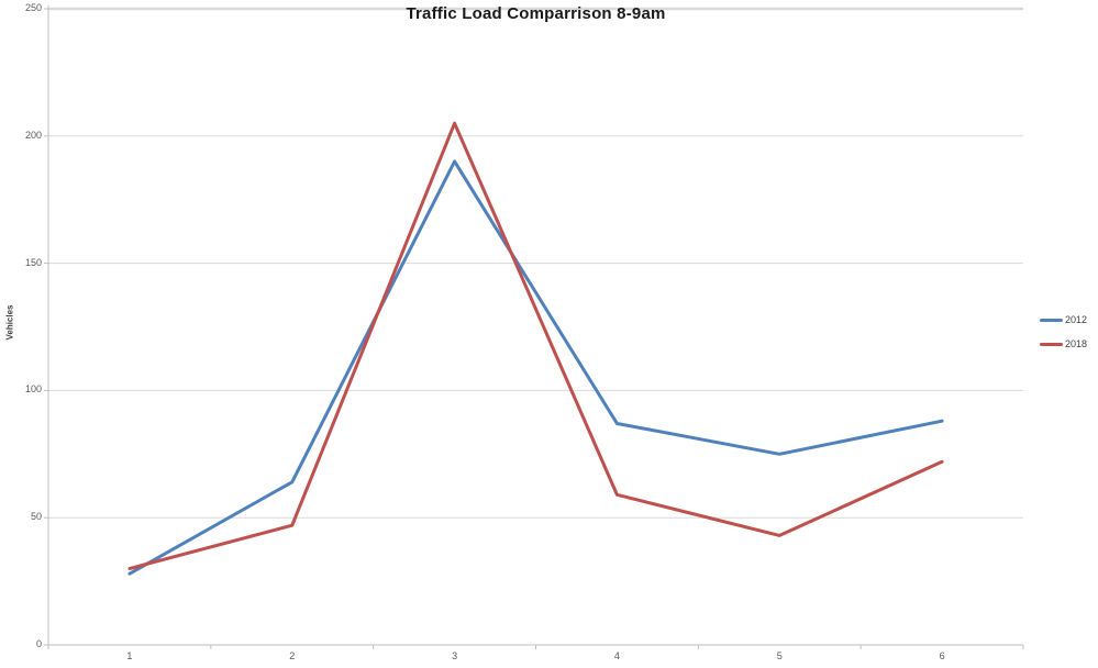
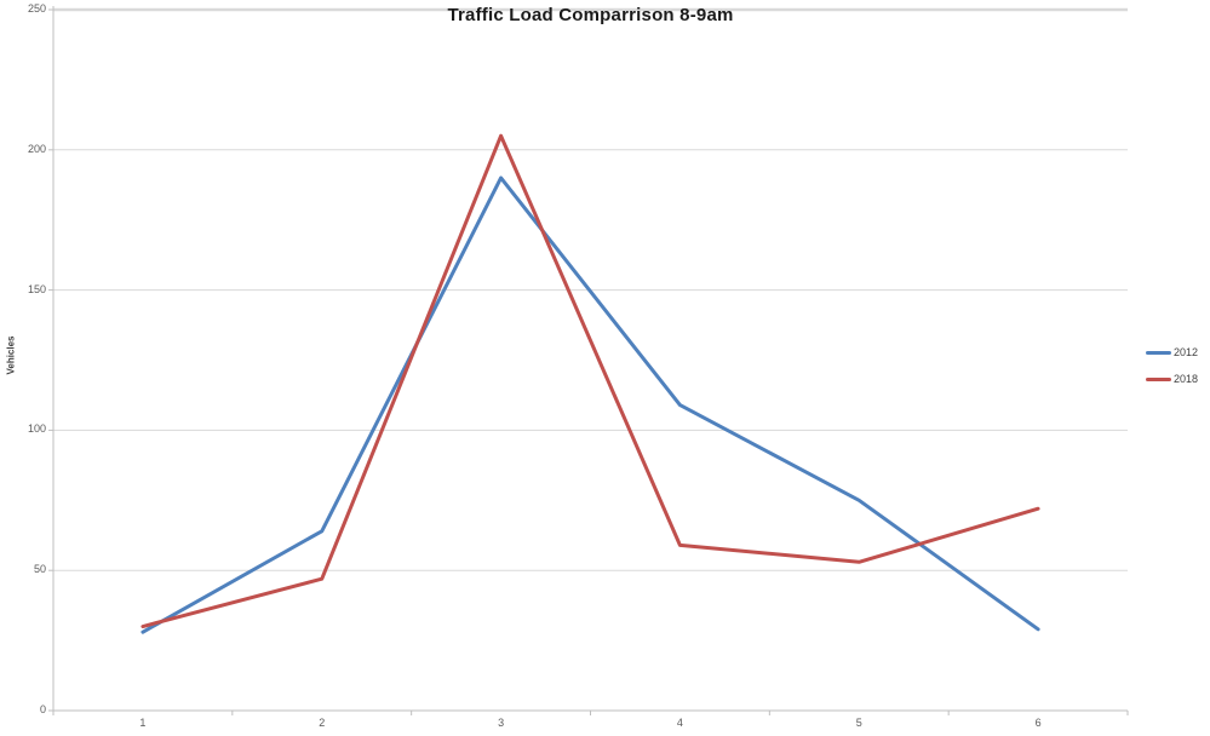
2012/4: 87 -> 109
2018/5: 43 -> 53
2012/6: 88 -> 29
